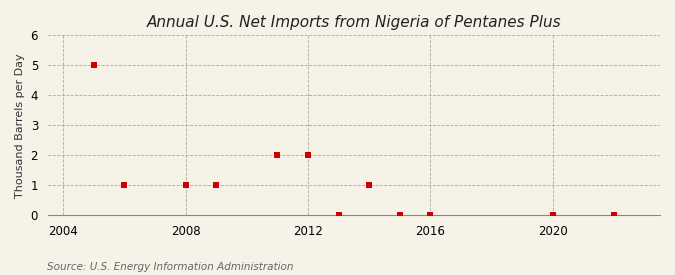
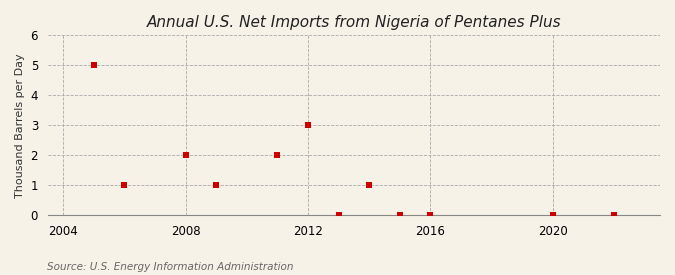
2008: 1 -> 2
2012: 2 -> 3
